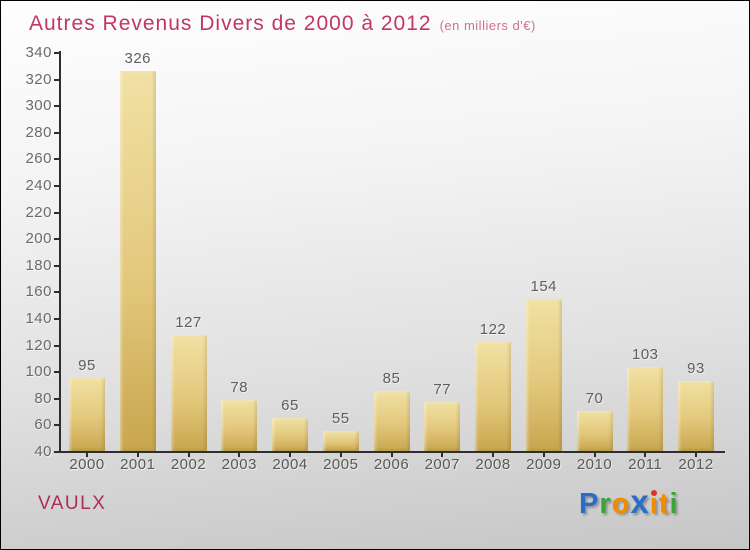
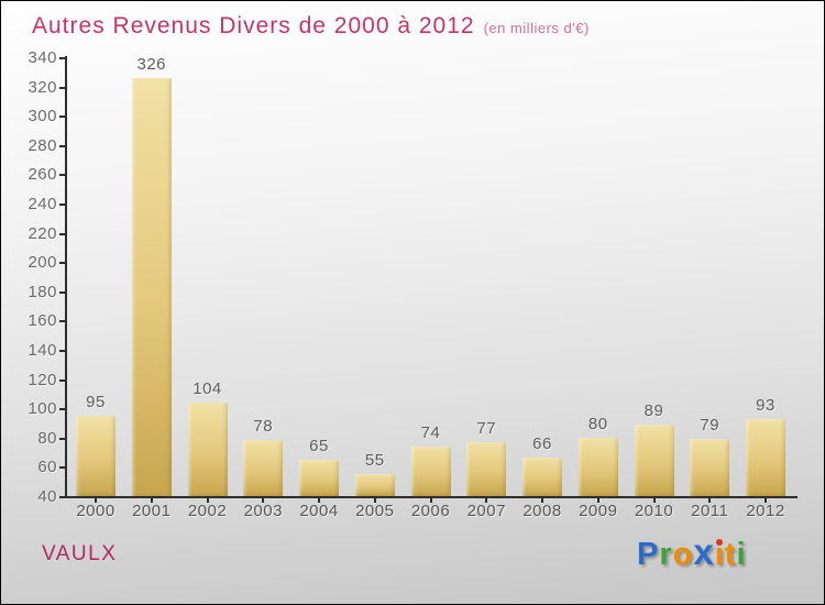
2002: 127 -> 104
2006: 85 -> 74
2008: 122 -> 66
2009: 154 -> 80
2010: 70 -> 89
2011: 103 -> 79
